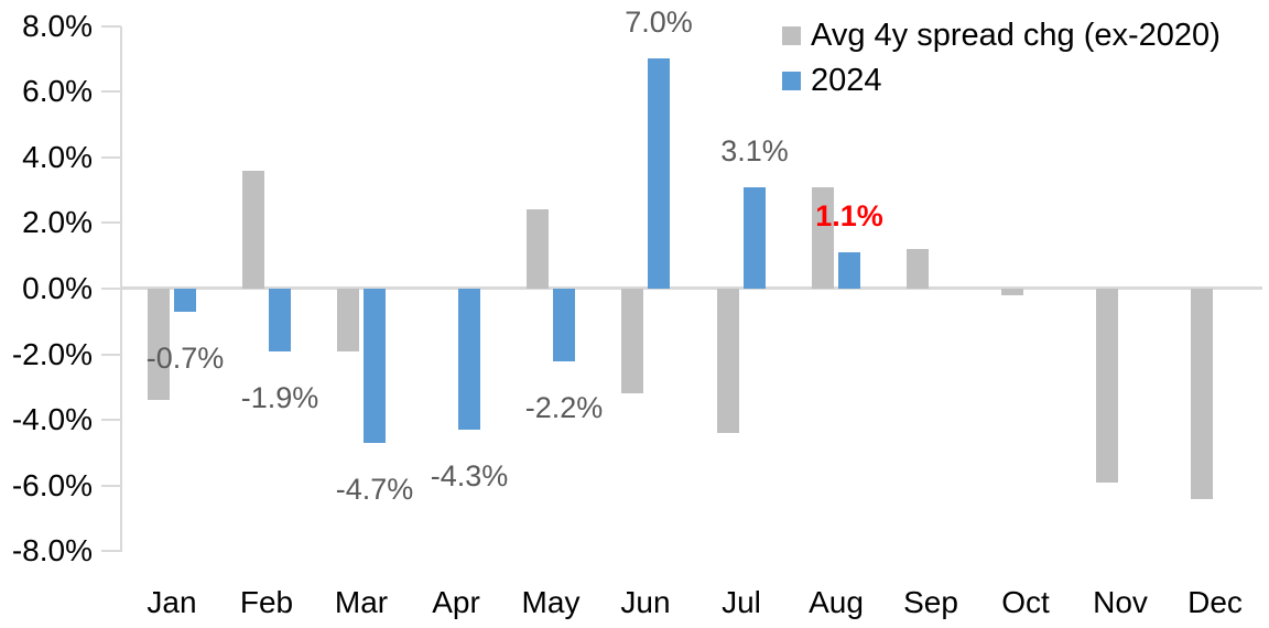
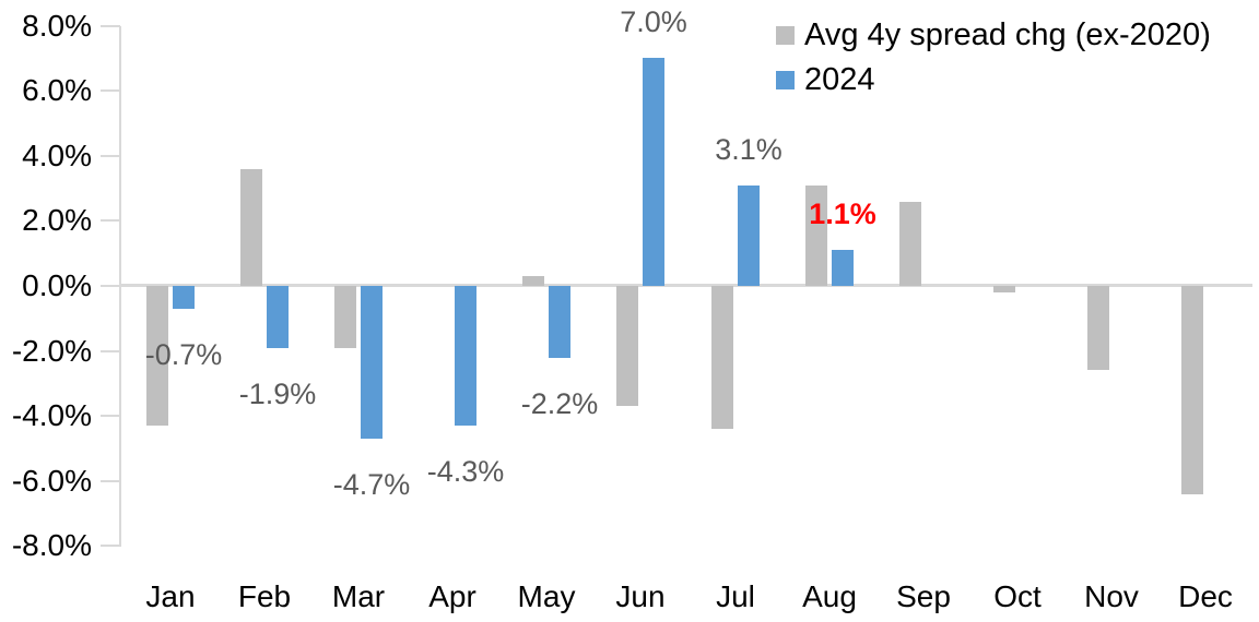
Avg 4y spread chg (ex-2020)/Jan: -3.4% -> -4.3%
Avg 4y spread chg (ex-2020)/May: 2.4% -> 0.3%
Avg 4y spread chg (ex-2020)/Jun: -3.2% -> -3.7%
Avg 4y spread chg (ex-2020)/Sep: 1.2% -> 2.6%
Avg 4y spread chg (ex-2020)/Nov: -5.9% -> -2.6%
